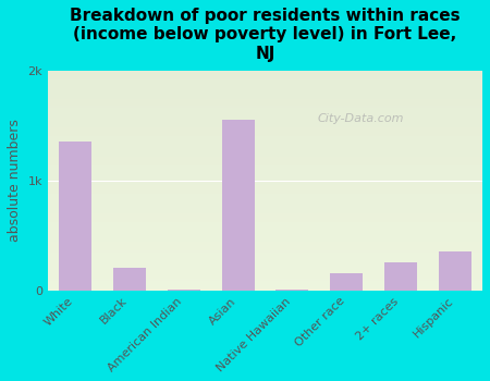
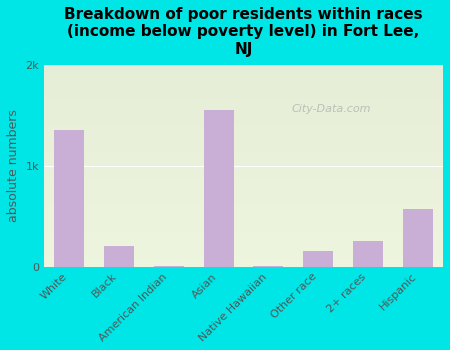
Hispanic: 0.35k -> 0.57k
